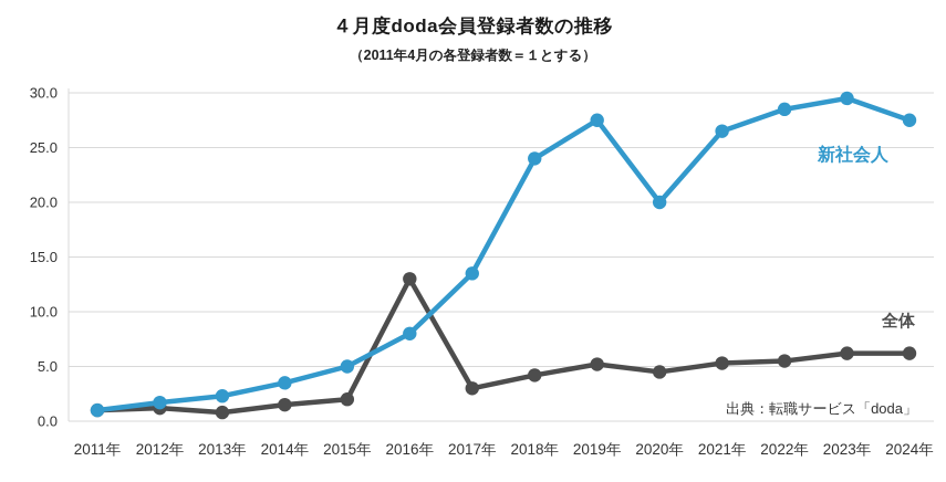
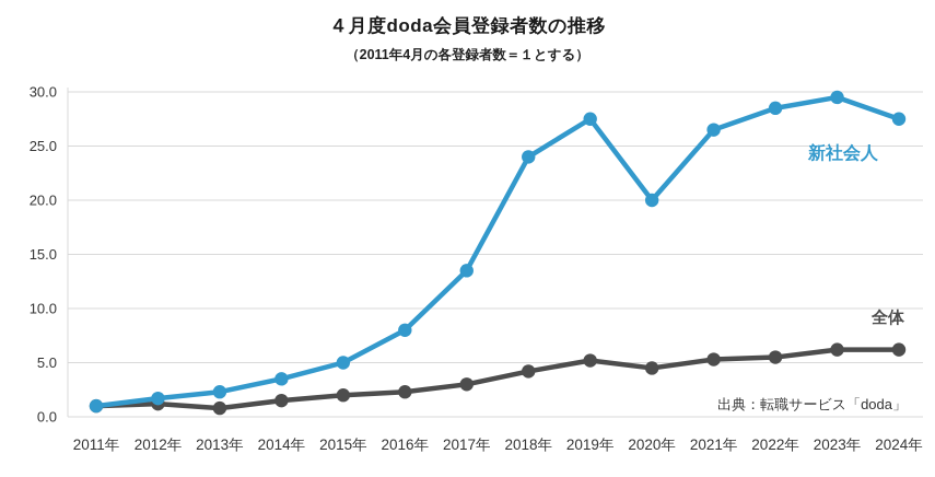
全体/2016年: 13 -> 2
